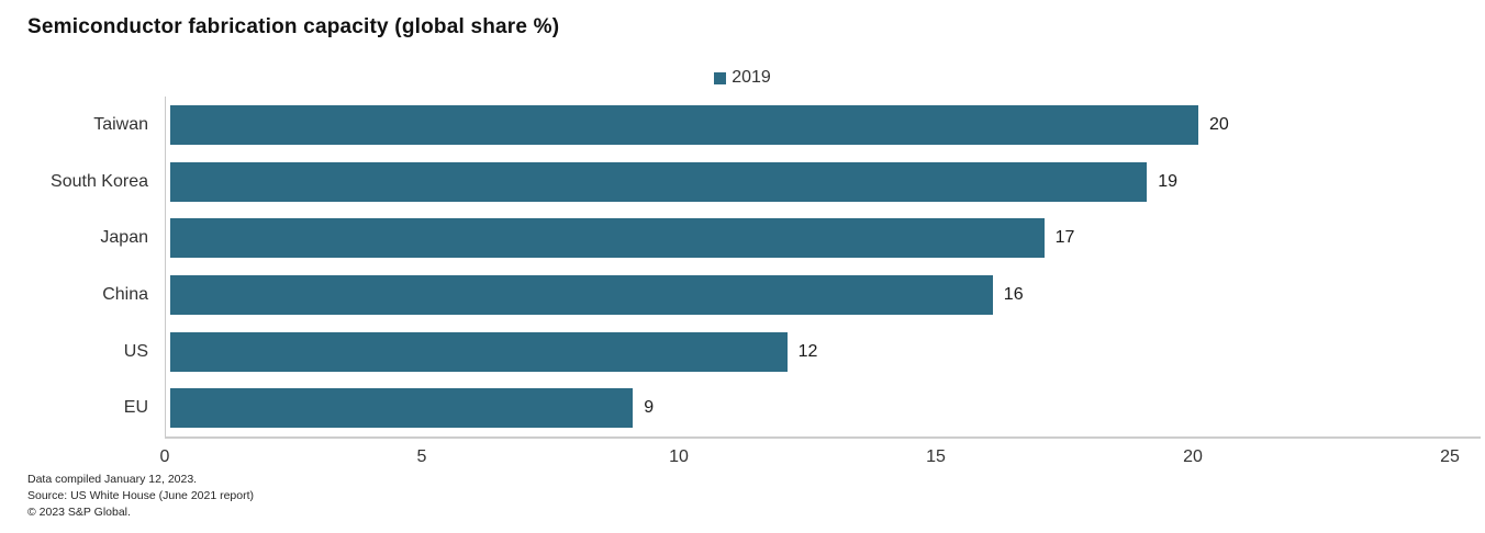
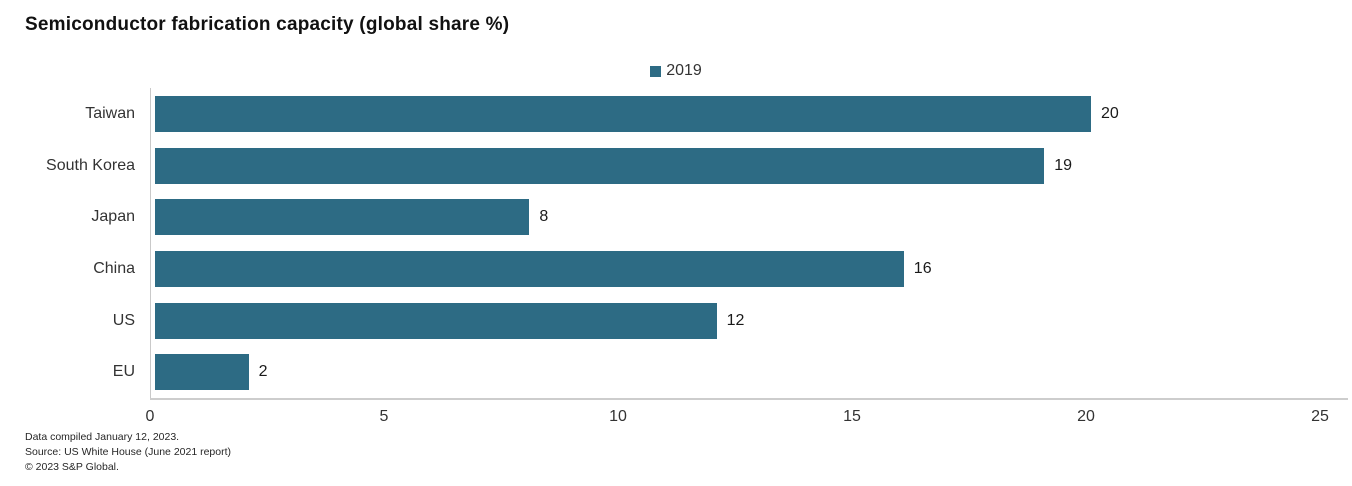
Japan: 17 -> 8
EU: 9 -> 2
